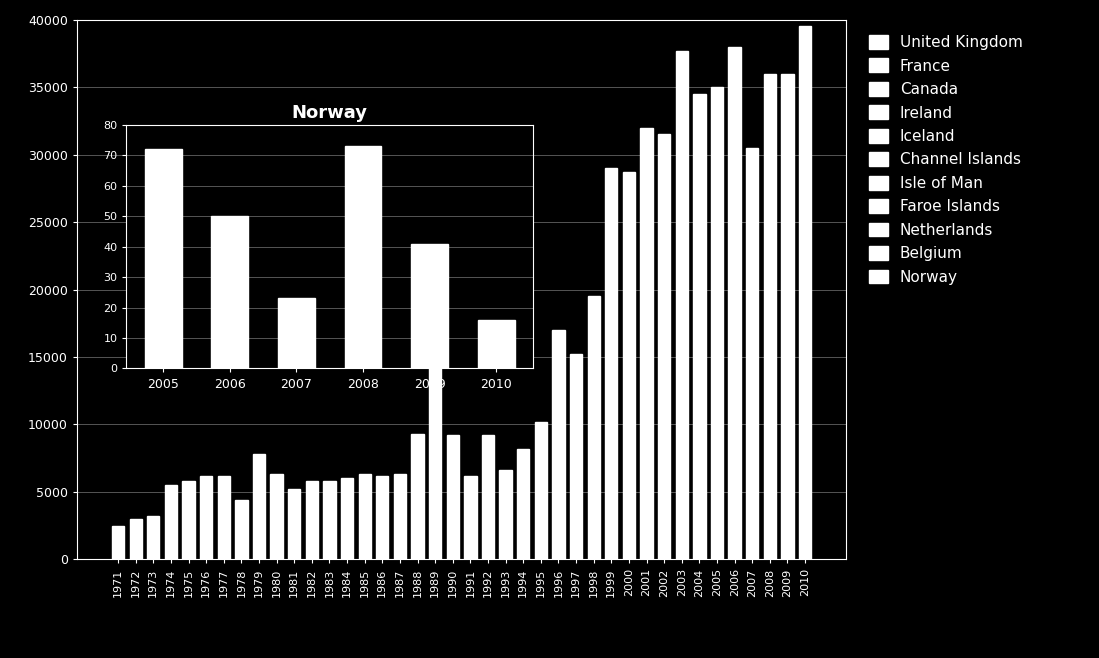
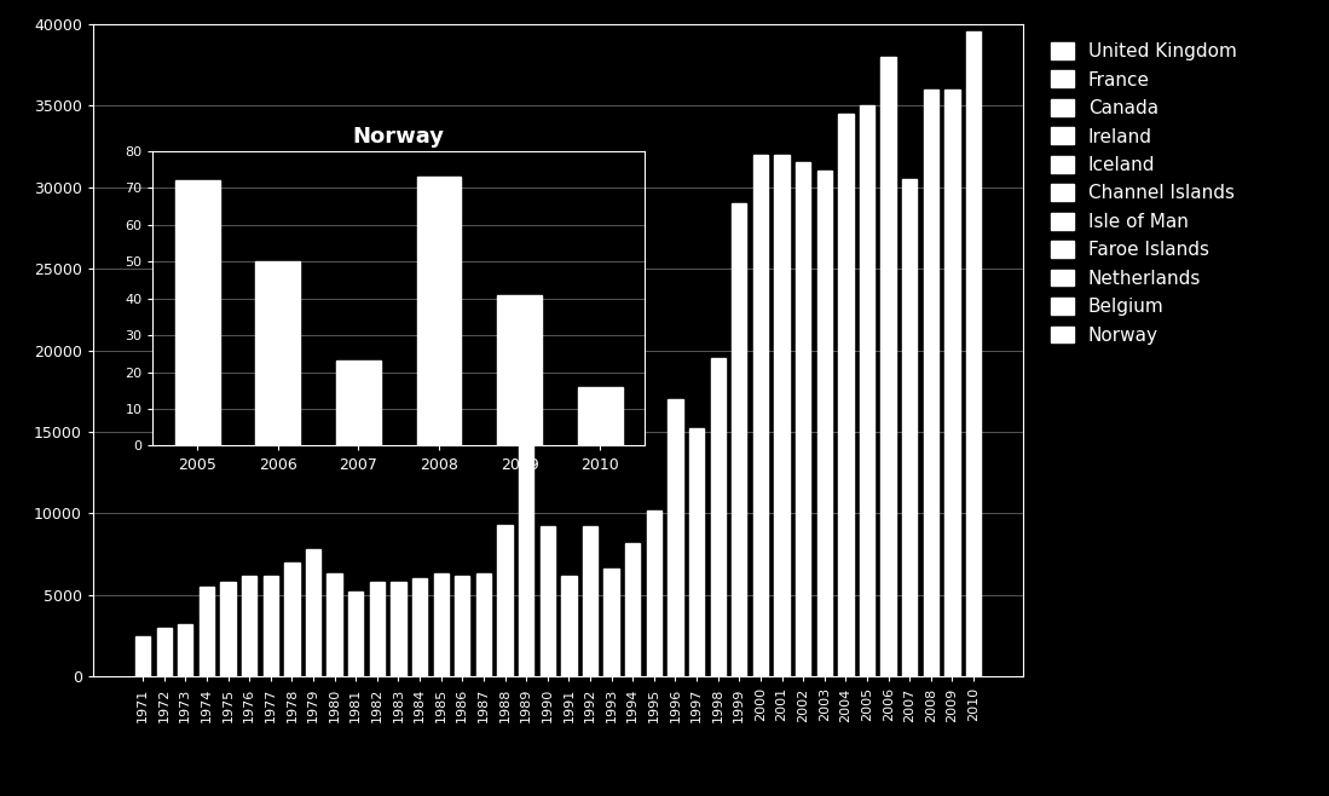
1978: 4400 -> 7000
2000: 28700 -> 32000
2003: 37700 -> 31000
